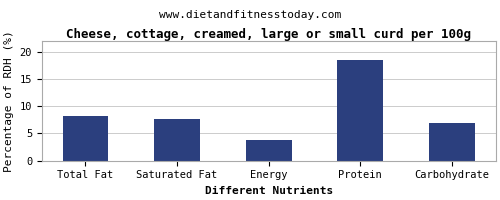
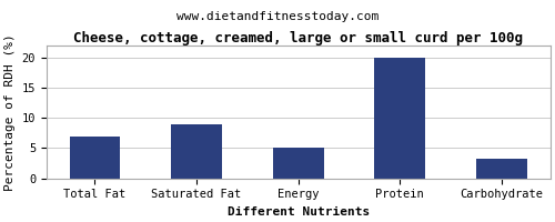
Total Fat: 8.2 -> 7.0
Saturated Fat: 7.6 -> 9.0
Energy: 3.8 -> 5.0
Protein: 18.6 -> 20.0
Carbohydrate: 7.0 -> 3.2
